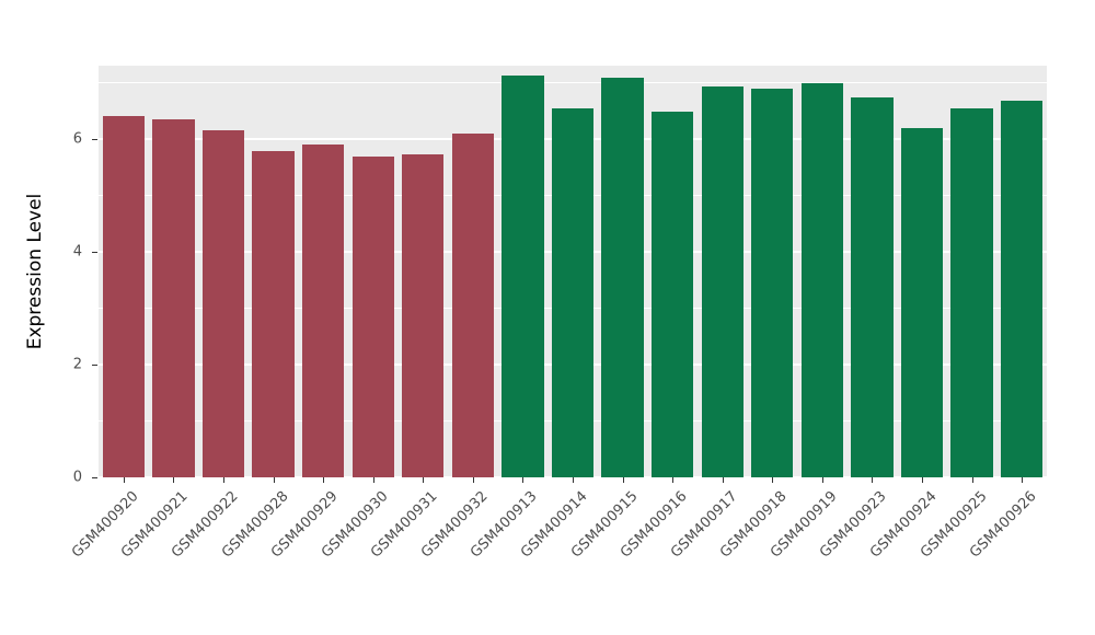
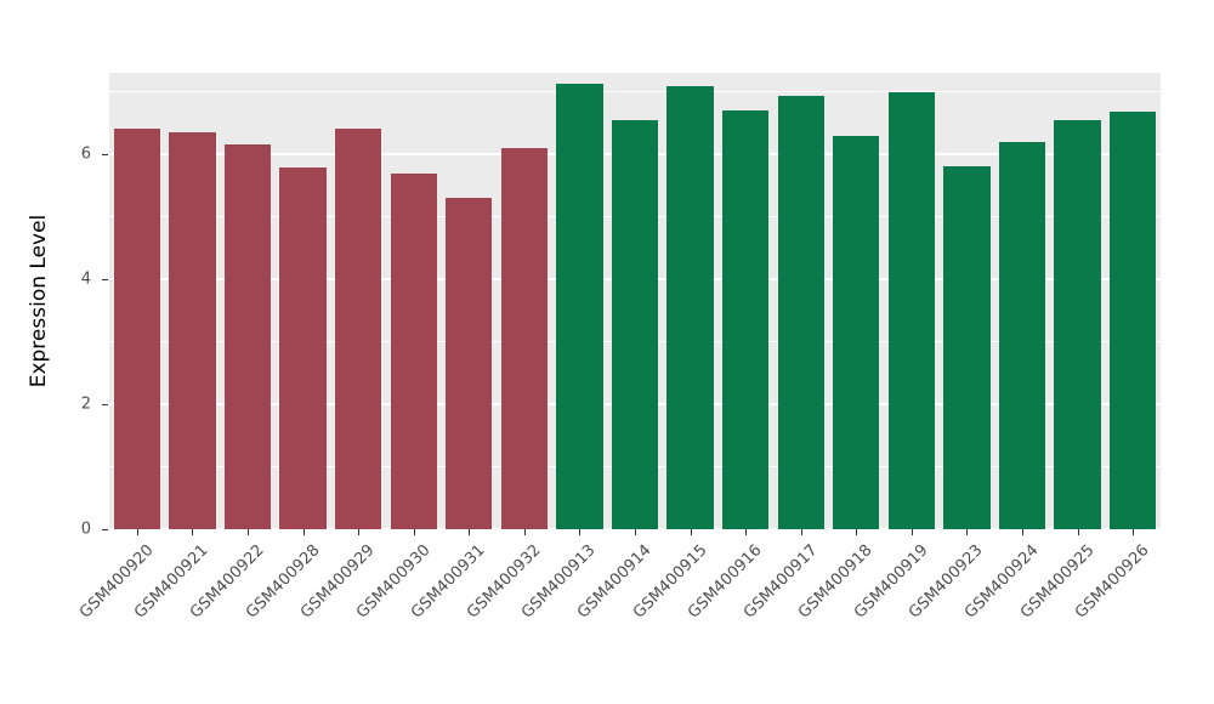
GSM400929: 5.9 -> 6.4
GSM400931: 5.7 -> 5.3
GSM400916: 6.5 -> 6.7
GSM400918: 6.9 -> 6.3
GSM400923: 6.7 -> 5.8
